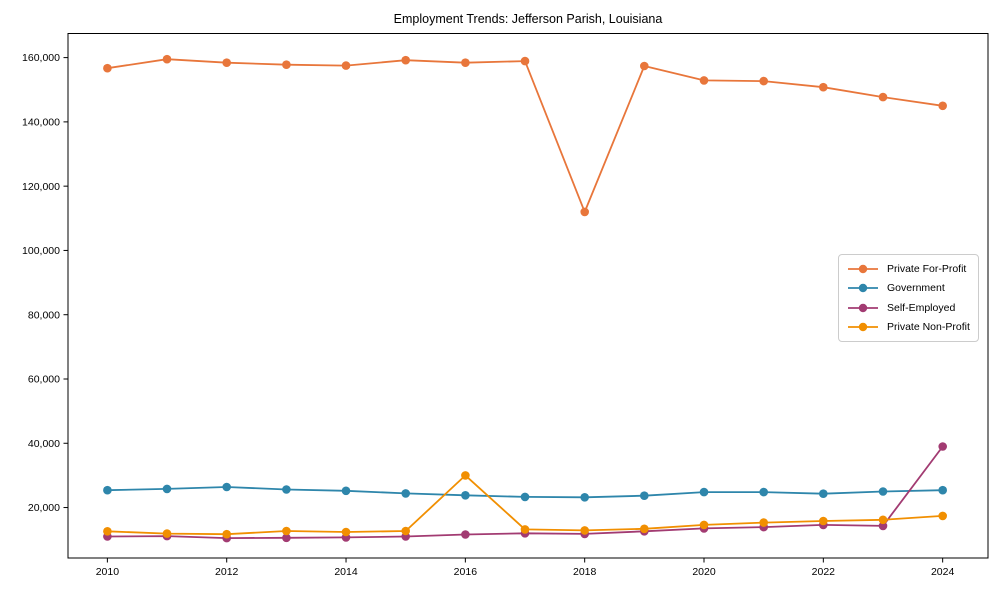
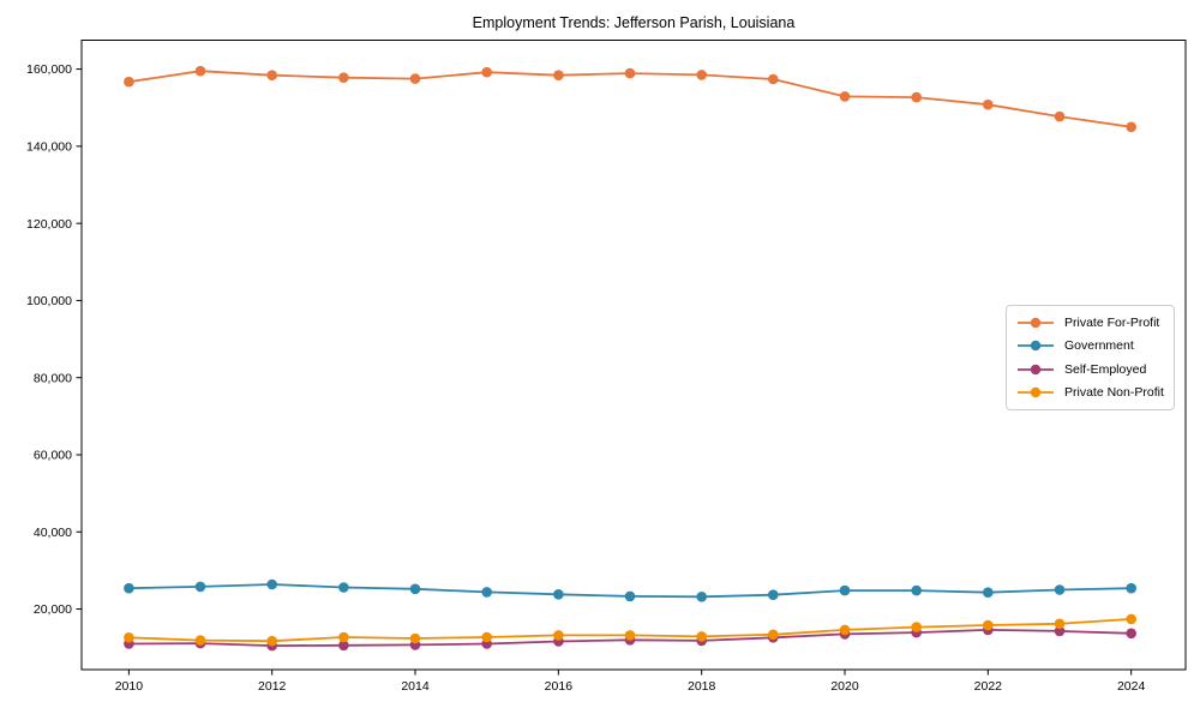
Private Non-Profit/2016: 30000 -> 13000
Private For-Profit/2018: 112000 -> 158000
Self-Employed/2024: 39000 -> 14000
